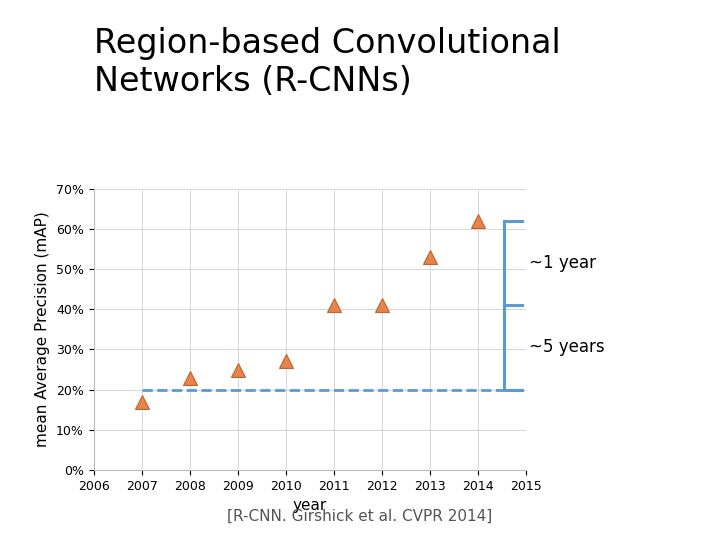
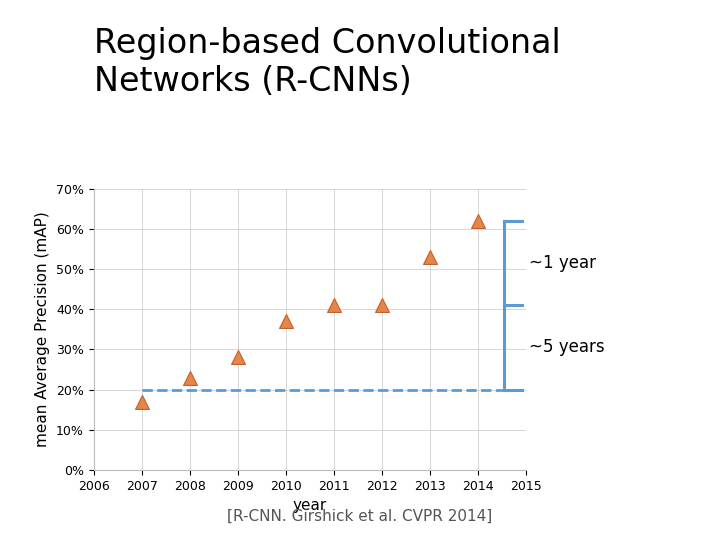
2009: 25% -> 28%
2010: 27% -> 37%
